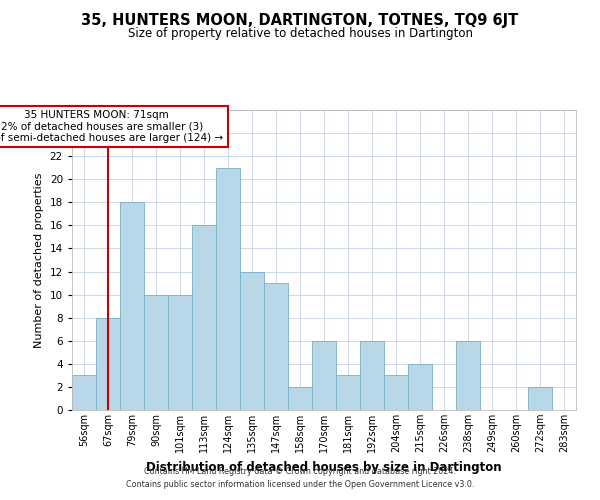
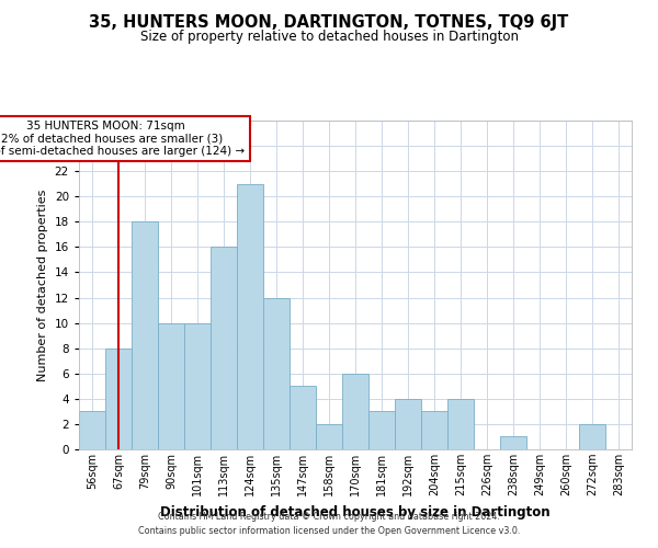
147sqm: 11 -> 5
192sqm: 6 -> 4
238sqm: 6 -> 1
